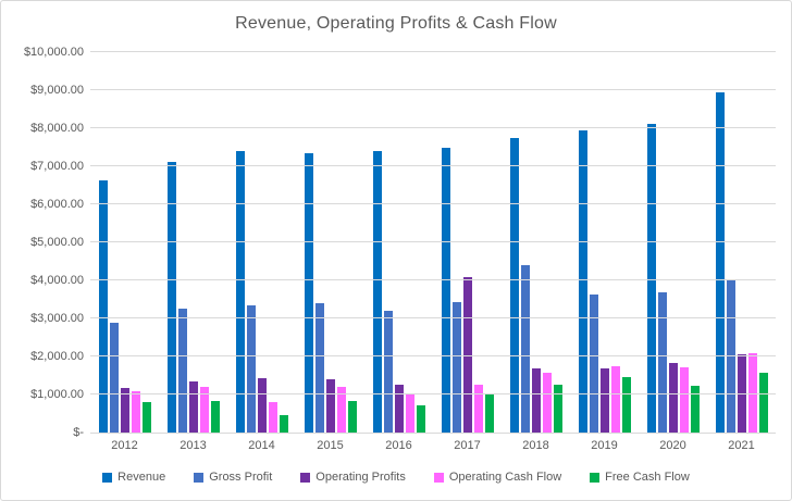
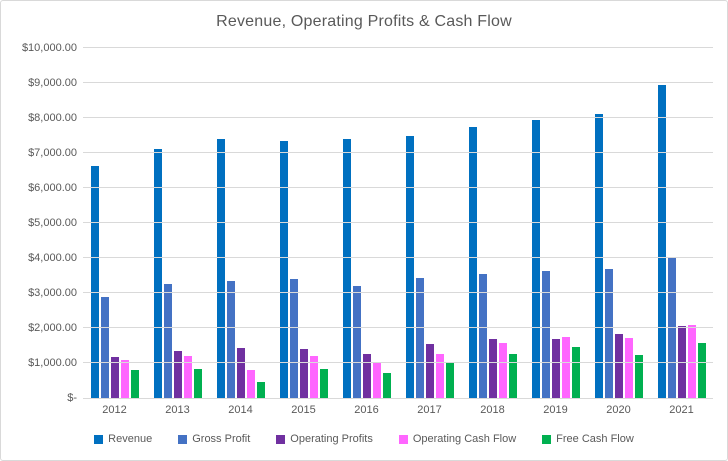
Operating Profits/2017: $4100 -> $1500
Gross Profit/2018: $4400 -> $3600
